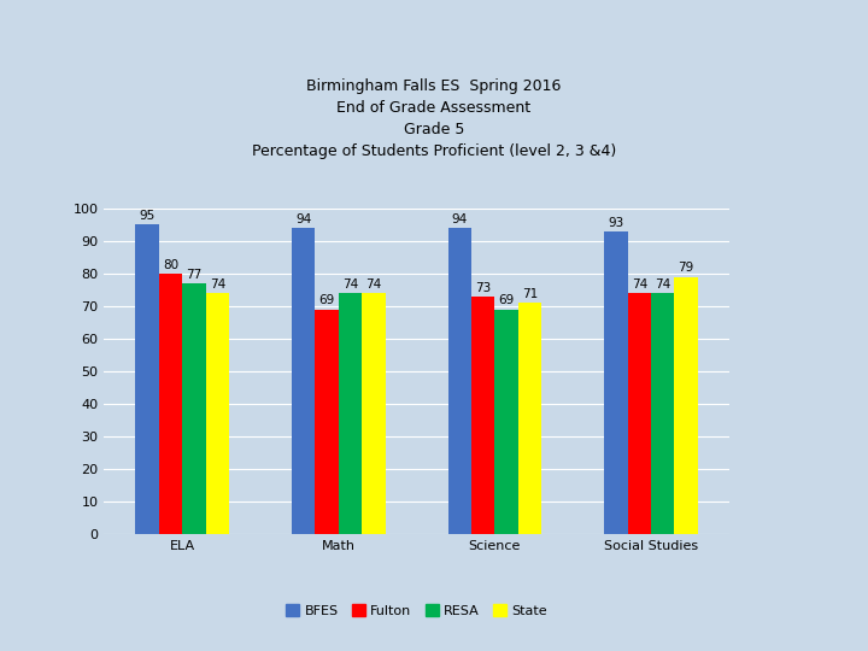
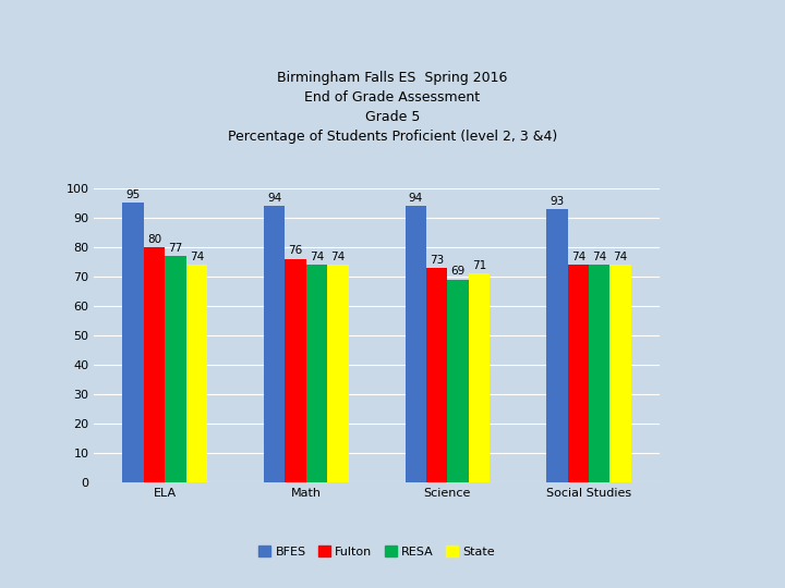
Fulton/Math: 69 -> 76
State/Social Studies: 79 -> 74
